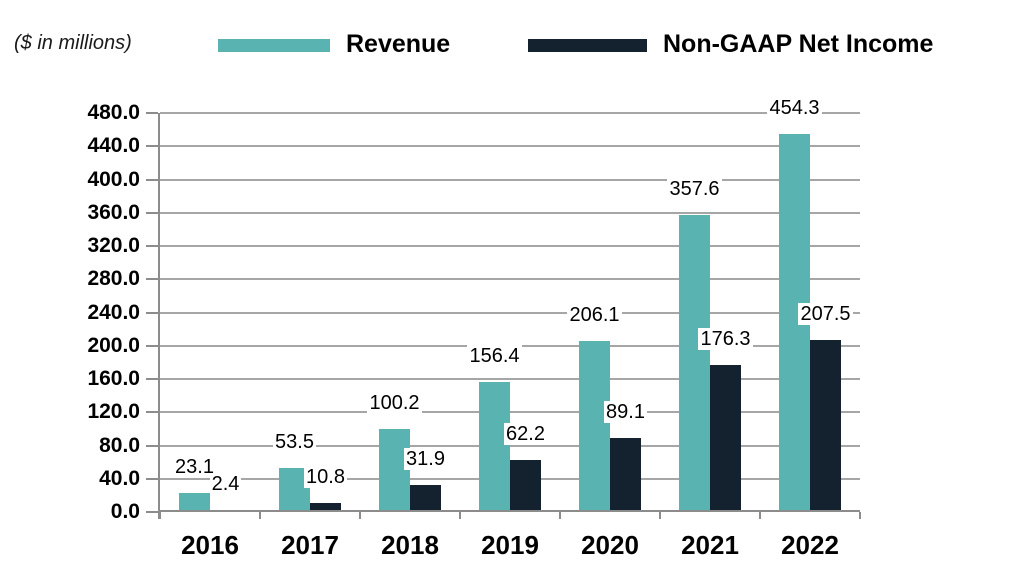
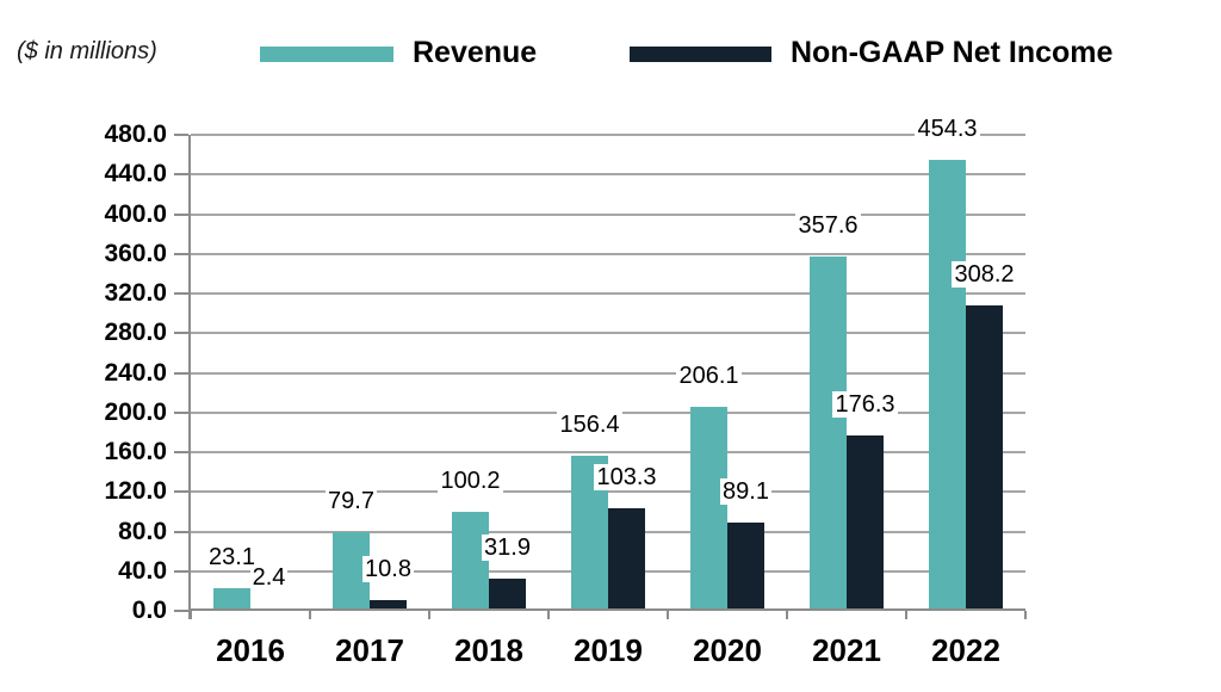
Revenue/2017: 53.5 -> 79.7
Non-GAAP Net Income/2019: 62.2 -> 103.3
Non-GAAP Net Income/2022: 207.5 -> 308.2
